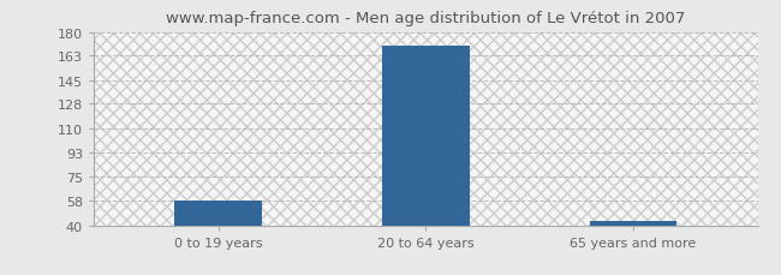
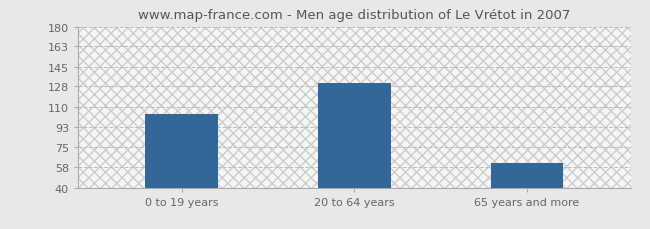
0 to 19 years: 58 -> 104
20 to 64 years: 170 -> 131
65 years and more: 43 -> 61
